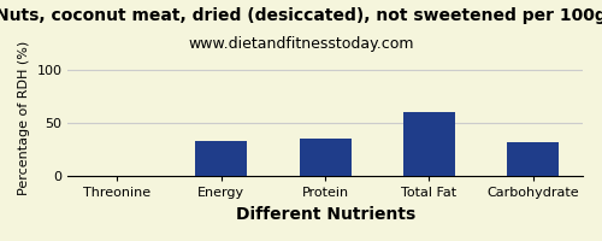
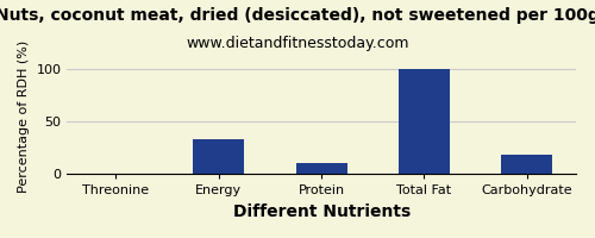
Protein: 36 -> 11
Total Fat: 60 -> 100
Carbohydrate: 32 -> 18
